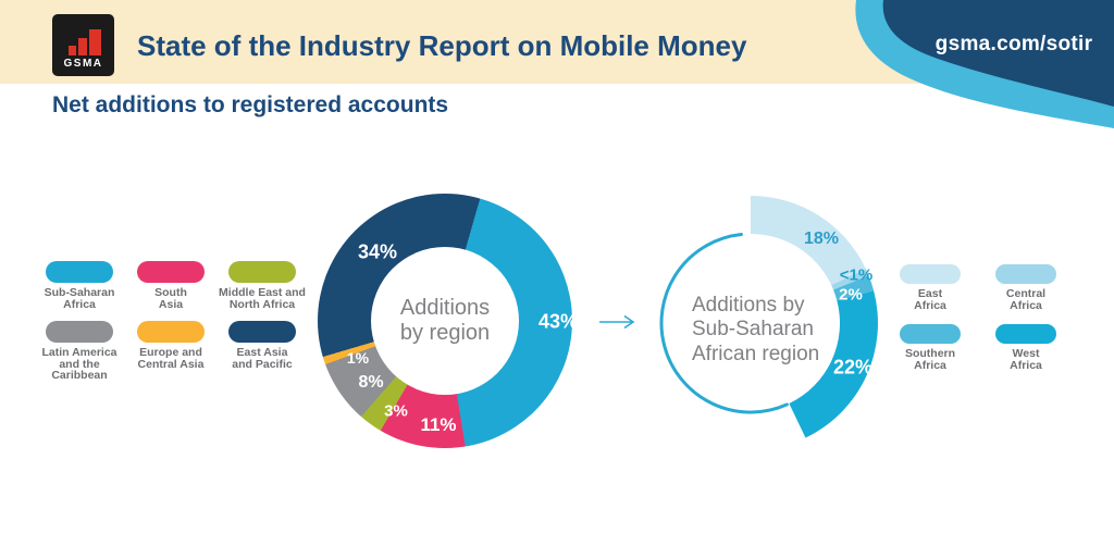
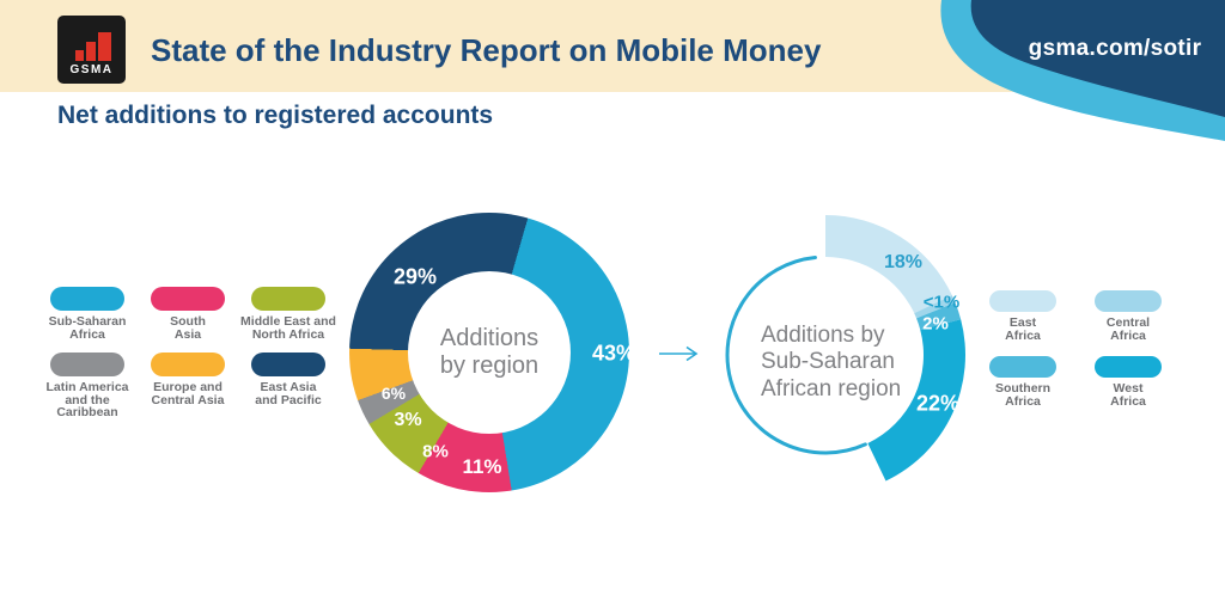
Additions by region/Middle East and North Africa: 3% -> 8%
Additions by region/Latin America and the Caribbean: 8% -> 3%
Additions by region/Europe and Central Asia: 1% -> 6%
Additions by region/East Asia and Pacific: 34% -> 29%
